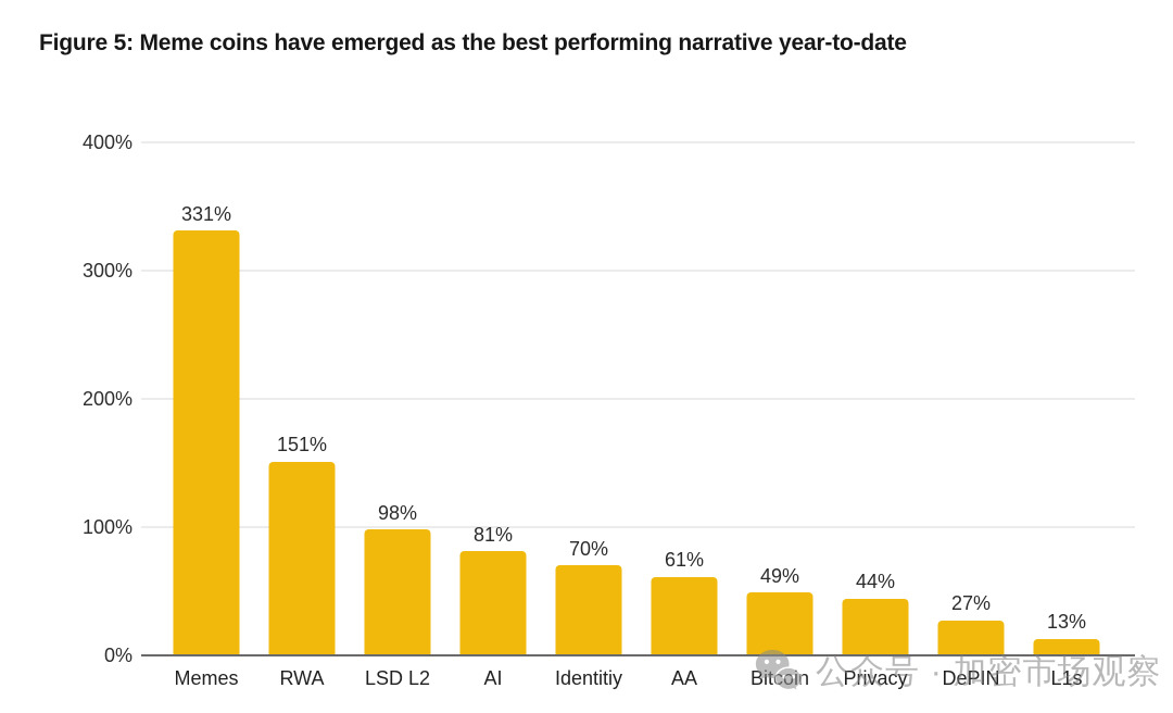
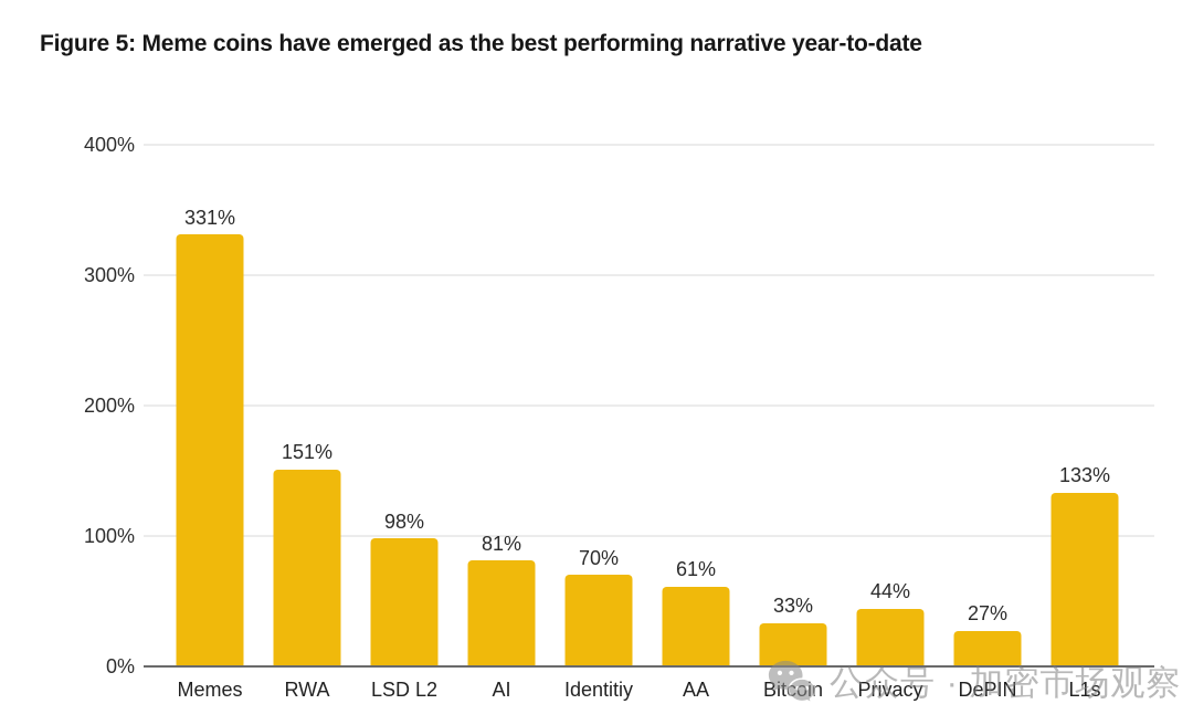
Bitcoin: 49% -> 33%
L1s: 13% -> 133%
